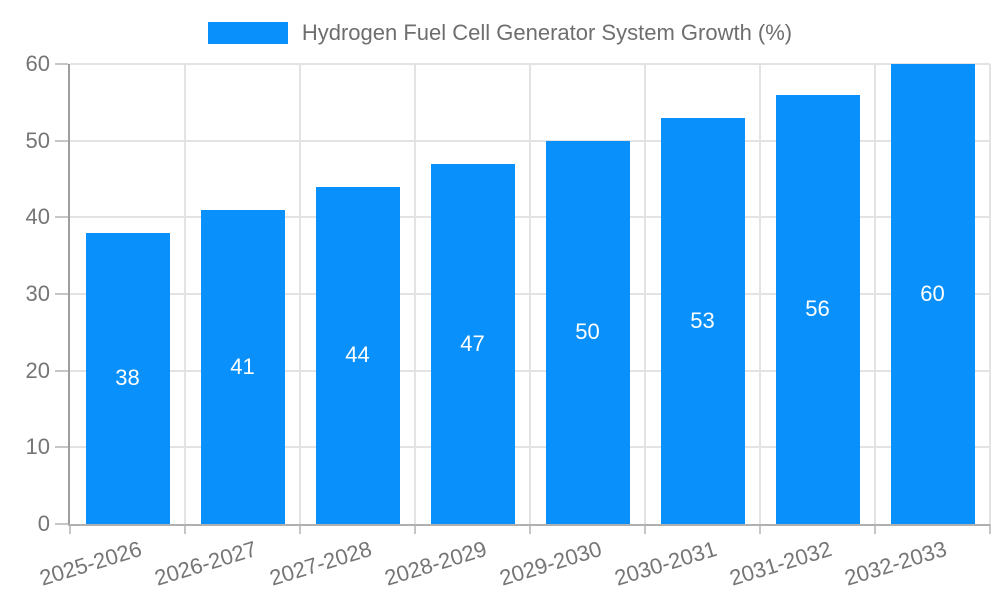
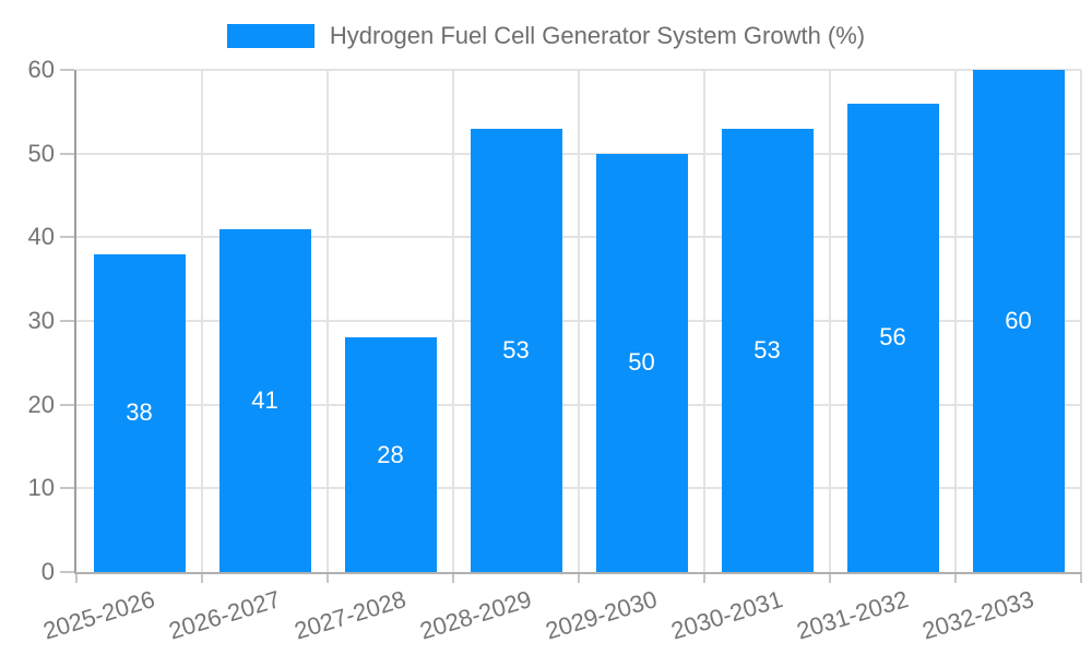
2027-2028: 44 -> 28
2028-2029: 47 -> 53
